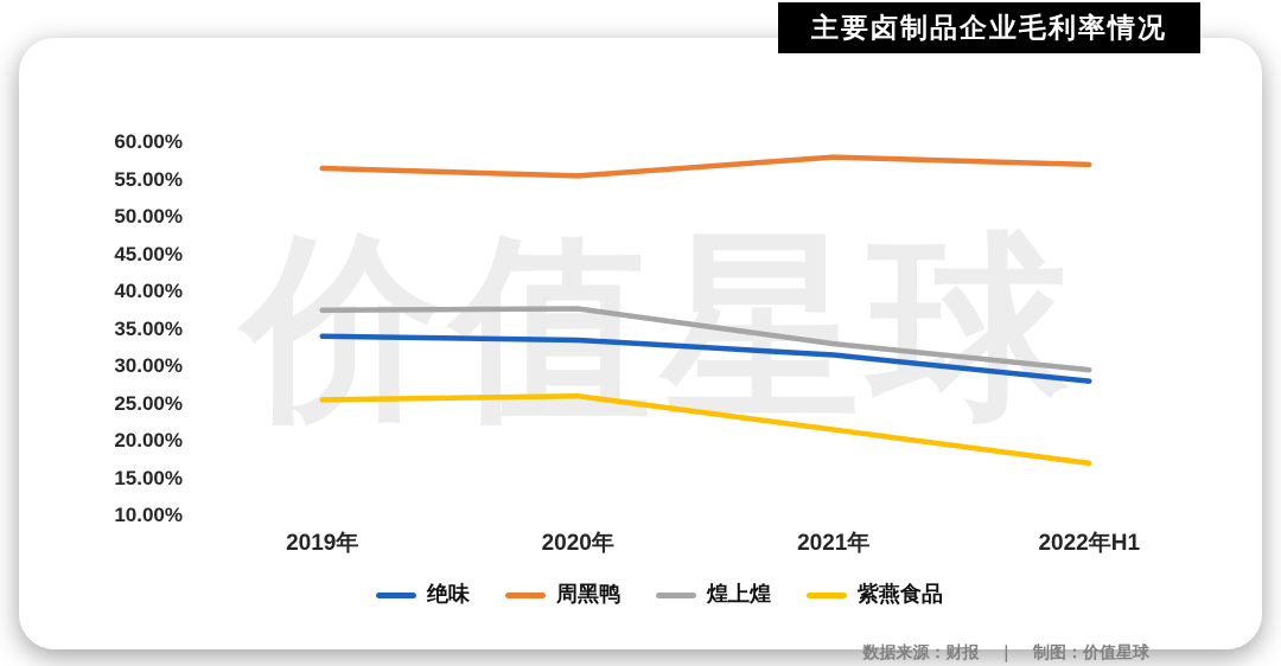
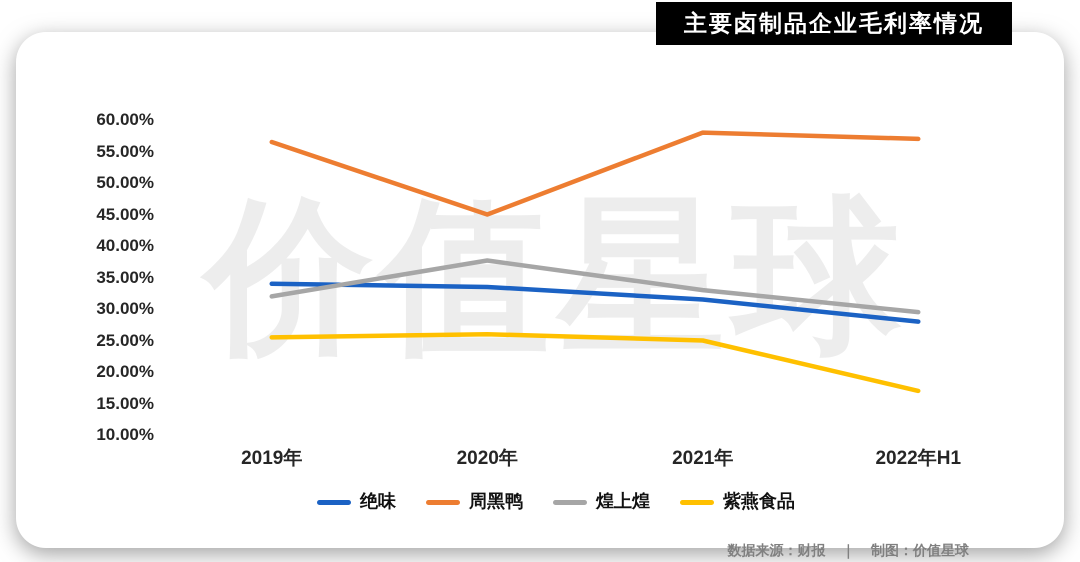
煌上煌/2019年: 38% -> 32%
周黑鸭/2020年: 56% -> 45%
紫燕食品/2021年: 22% -> 25%
